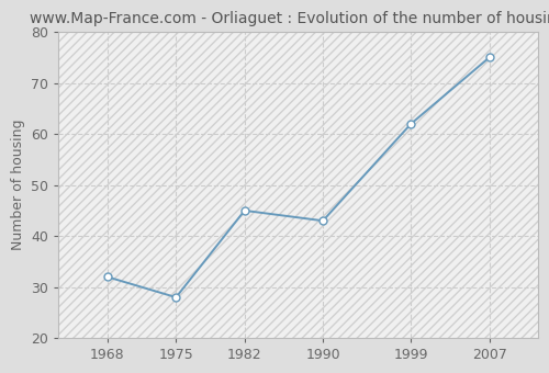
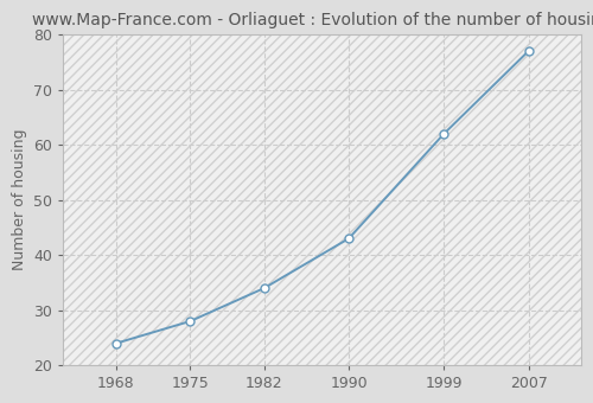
1968: 32 -> 24
1982: 45 -> 34
2007: 75 -> 77
